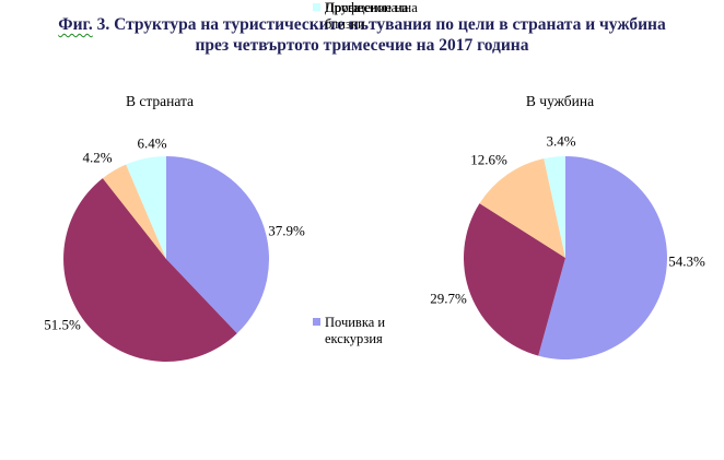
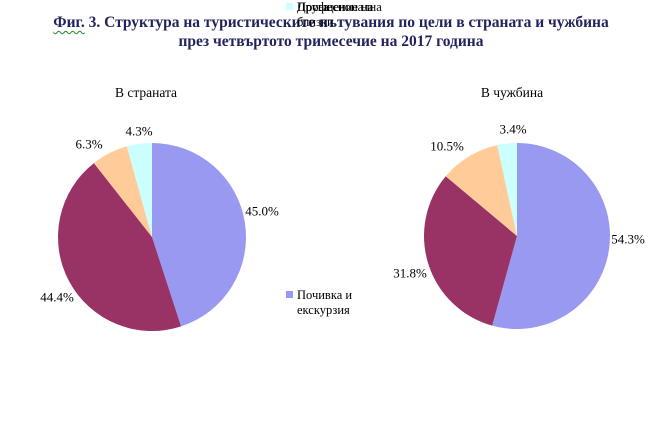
В страната/Почивка и екскурзия: 37.9% -> 45.0%
В страната/Посещение на близки: 51.5% -> 44.4%
В страната/Професионална: 4.2% -> 6.3%
В страната/Друга: 6.4% -> 4.3%
В чужбина/Посещение на близки: 29.7% -> 31.8%
В чужбина/Професионална: 12.6% -> 10.5%
